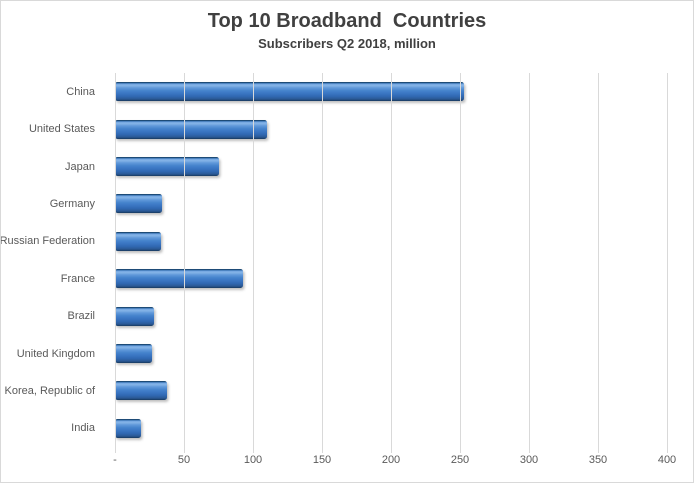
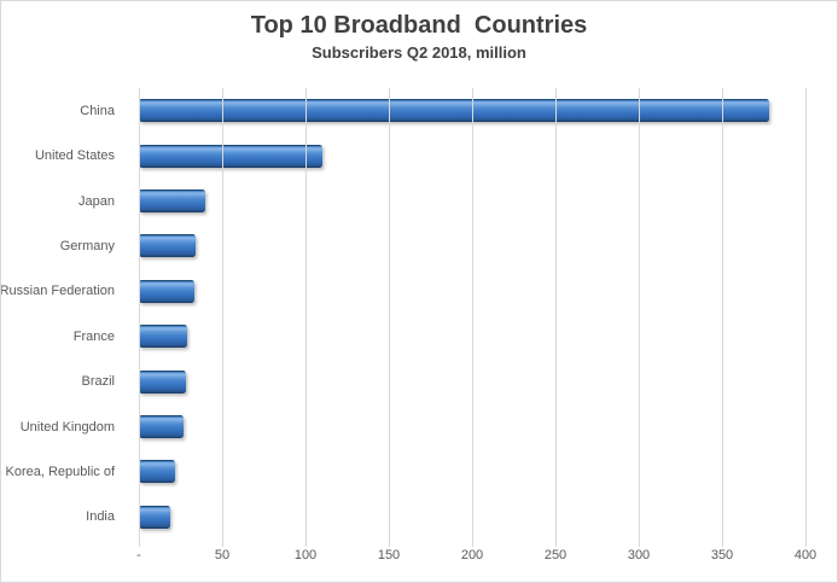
China: 253 -> 378
Japan: 75 -> 40
France: 93 -> 29
Korea, Republic of: 38 -> 22
